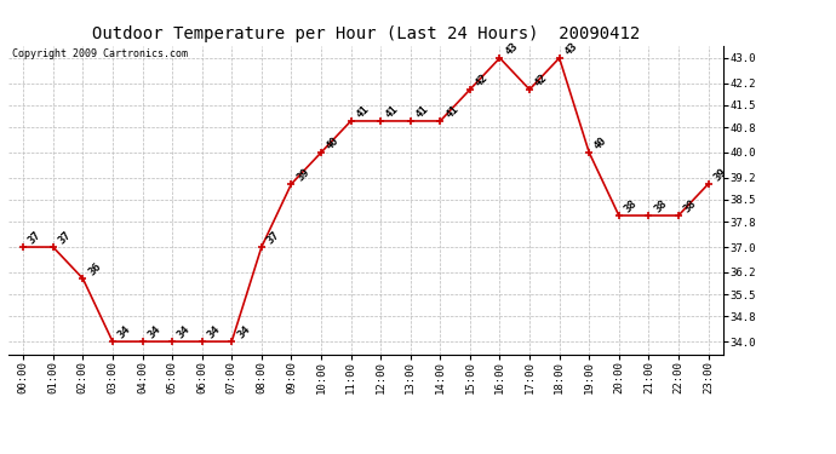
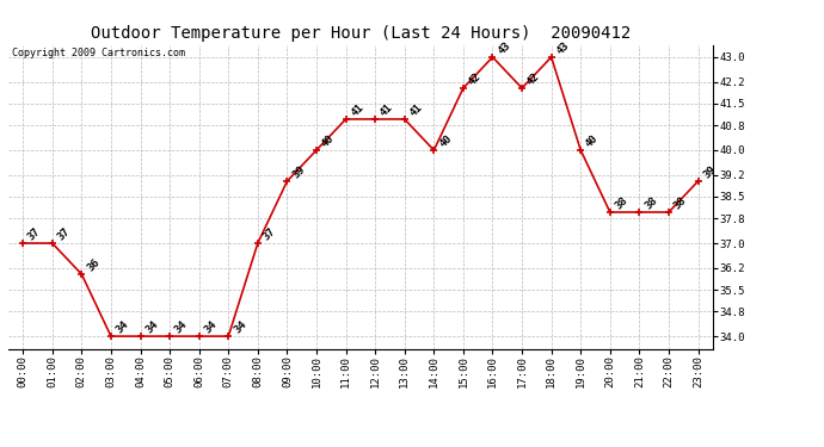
14:00: 41 -> 40
